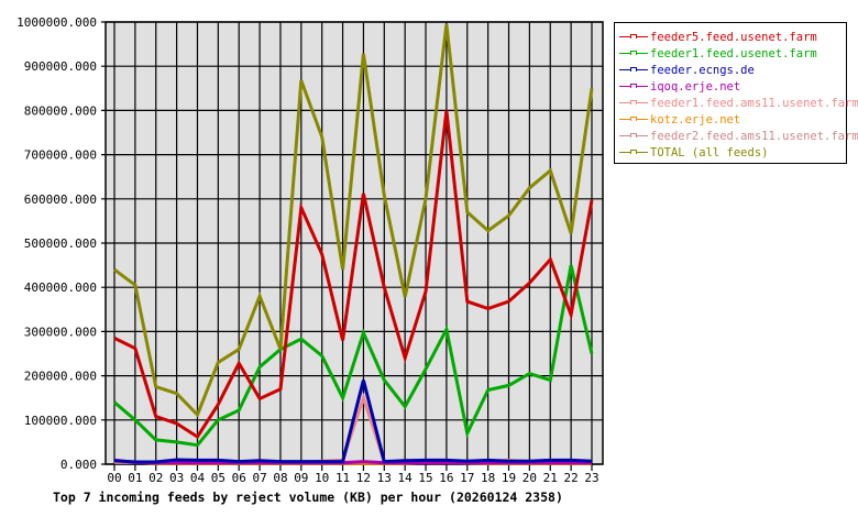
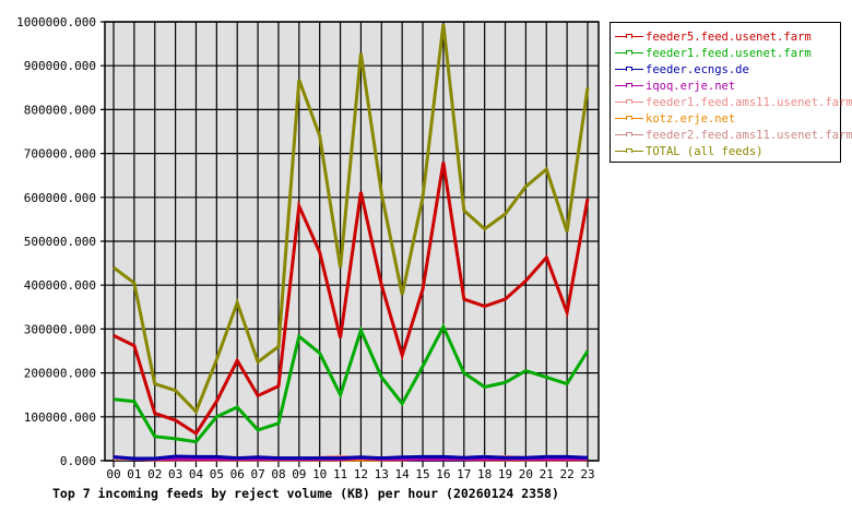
feeder1.feed.usenet.farm/01: 100000 -> 140000
TOTAL (all feeds)/06: 260000 -> 360000
feeder1.feed.usenet.farm/07: 220000 -> 70000
TOTAL (all feeds)/07: 380000 -> 220000
feeder1.feed.usenet.farm/08: 260000 -> 80000
feeder.ecngs.de/12: 190000 -> 10000
feeder1.feed.ams11.usenet.farm/12: 150000 -> 10000
feeder5.feed.usenet.farm/16: 800000 -> 680000
feeder1.feed.usenet.farm/17: 70000 -> 200000
feeder1.feed.usenet.farm/22: 450000 -> 180000
